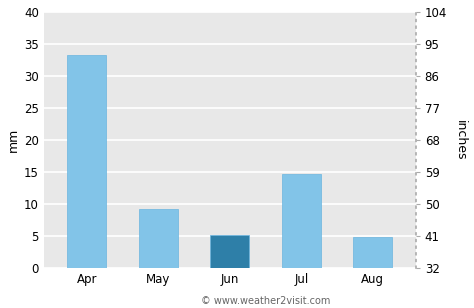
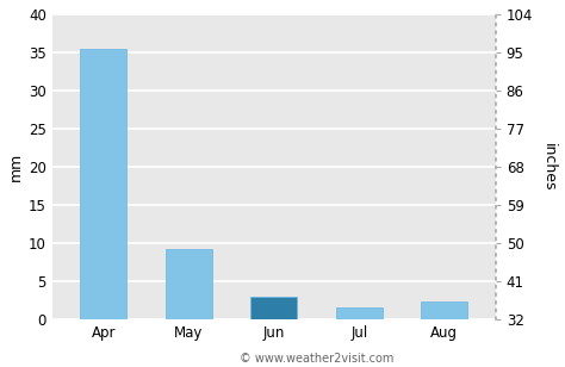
Apr: 33.2 -> 35.5
Jun: 5.2 -> 3.0
Jul: 14.6 -> 1.5
Aug: 4.8 -> 2.3
